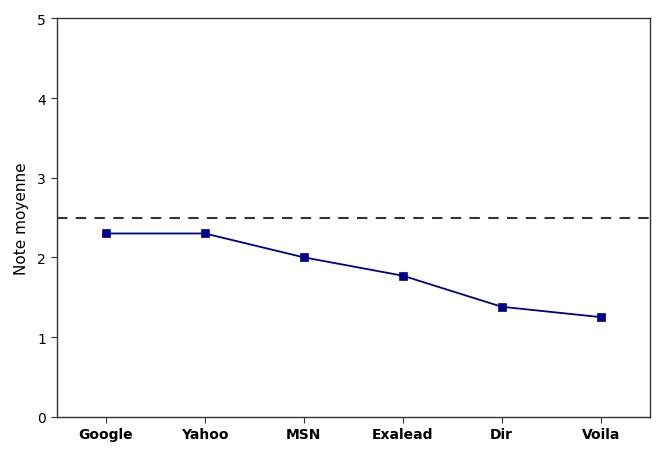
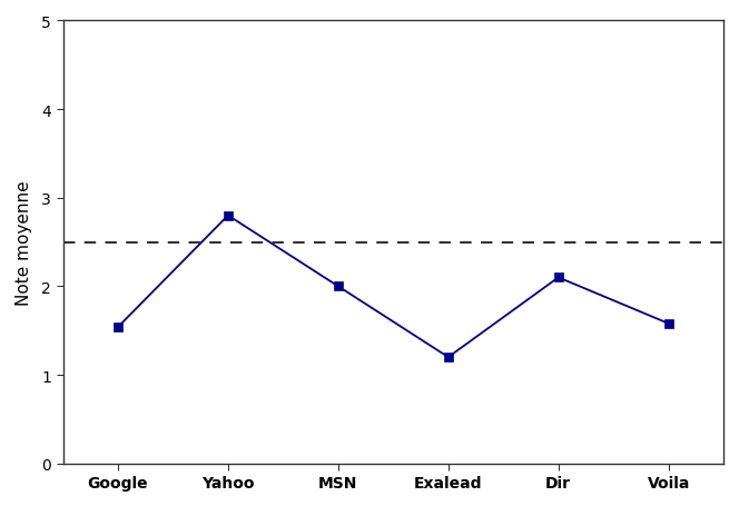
Google: 2.30 -> 1.54
Yahoo: 2.30 -> 2.80
Exalead: 1.77 -> 1.20
Dir: 1.38 -> 2.10
Voila: 1.25 -> 1.58
